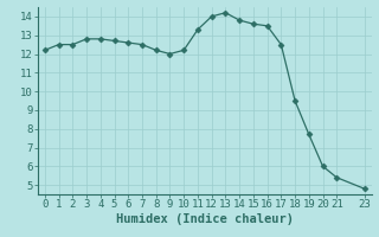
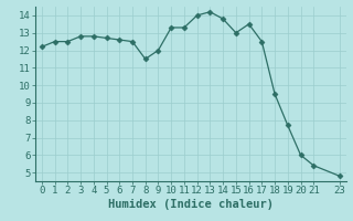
8: 12.2 -> 11.5
10: 12.2 -> 13.3
15: 13.6 -> 13.0
